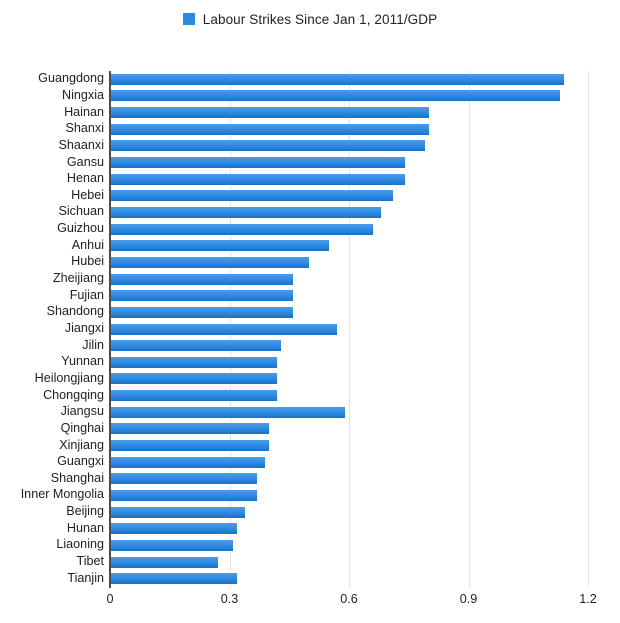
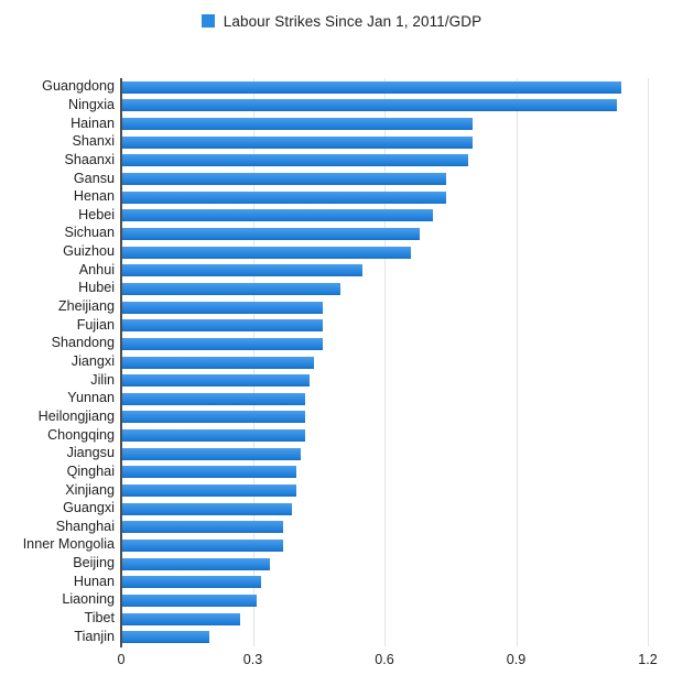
Jiangxi: 0.57 -> 0.44
Jiangsu: 0.59 -> 0.41
Tianjin: 0.32 -> 0.20
